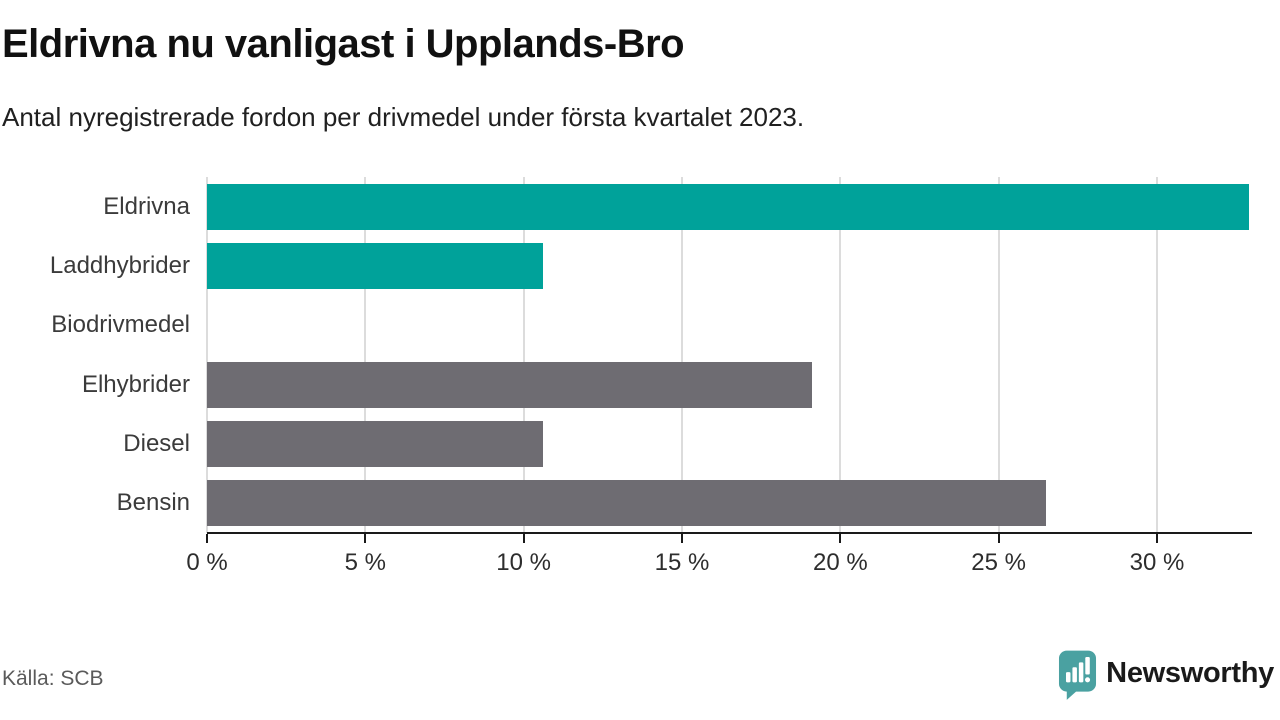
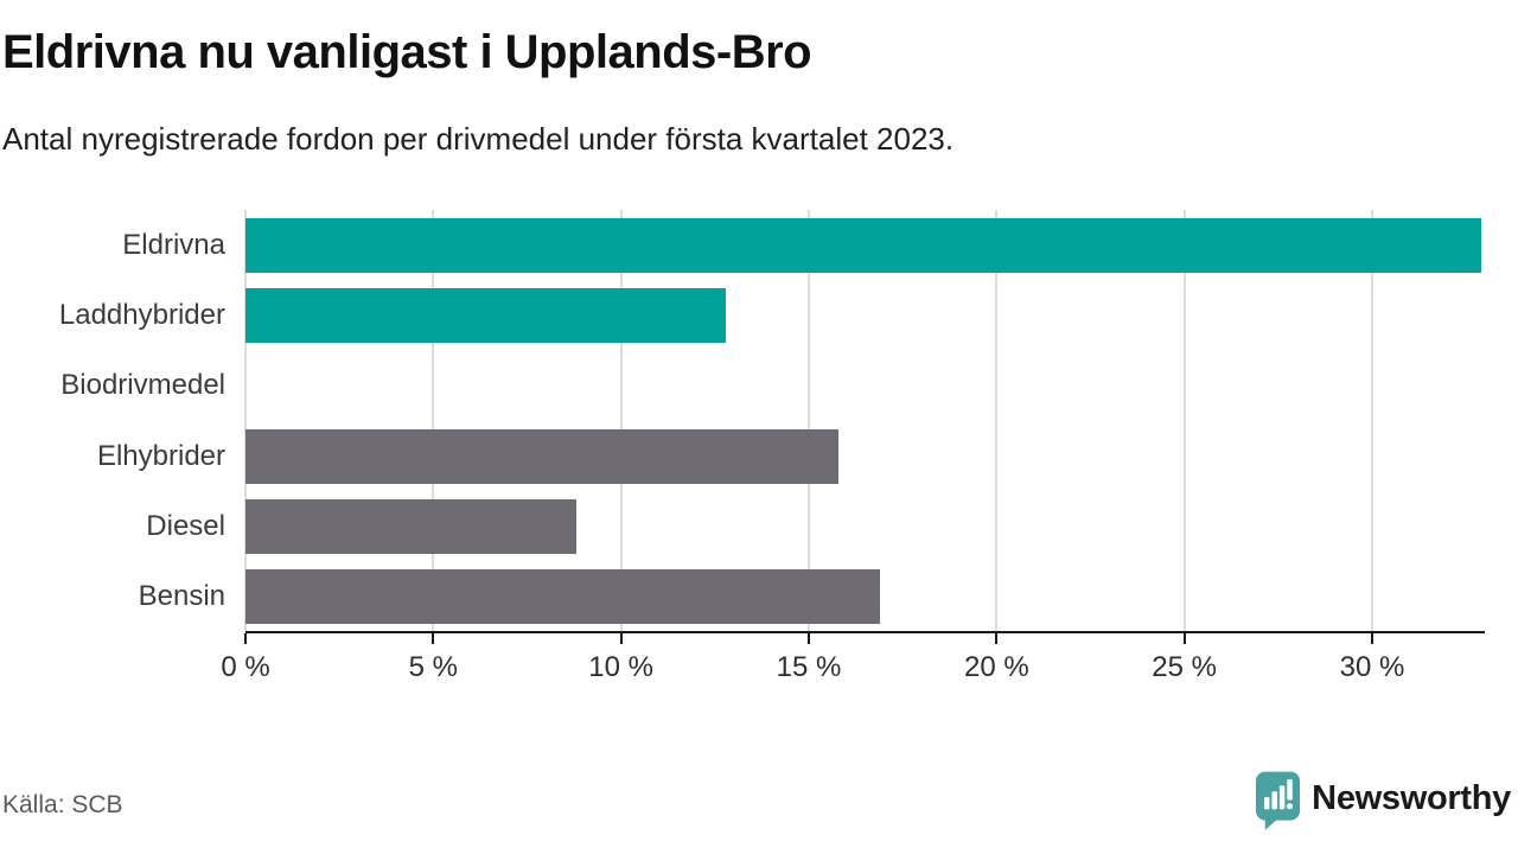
Laddhybrider: 10.6% -> 12.8%
Elhybrider: 19.1% -> 15.8%
Diesel: 10.6% -> 8.8%
Bensin: 26.5% -> 16.9%
